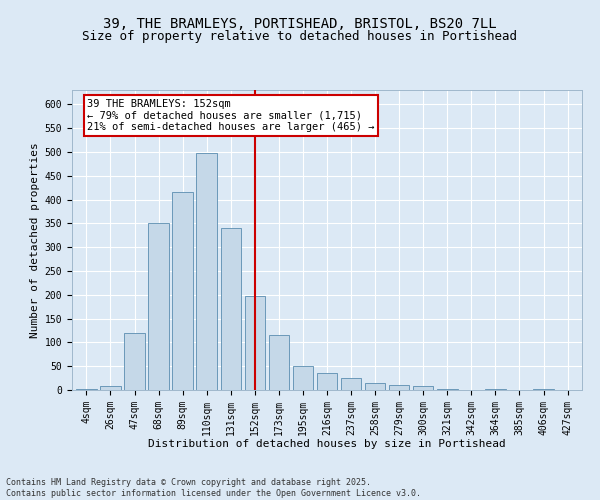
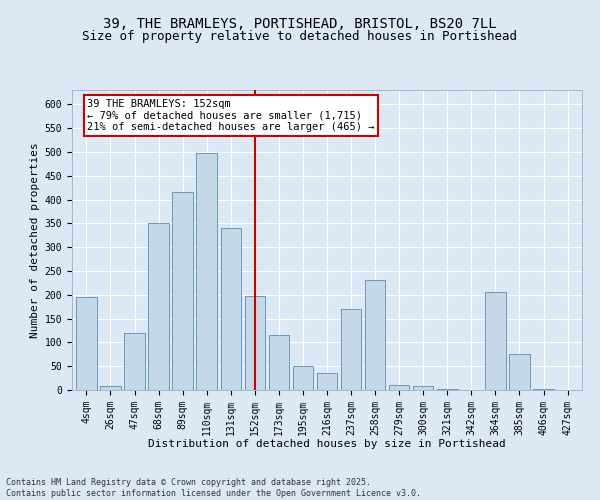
4sqm: 3 -> 195
237sqm: 25 -> 170
258sqm: 15 -> 230
364sqm: 2 -> 205
385sqm: 1 -> 75
